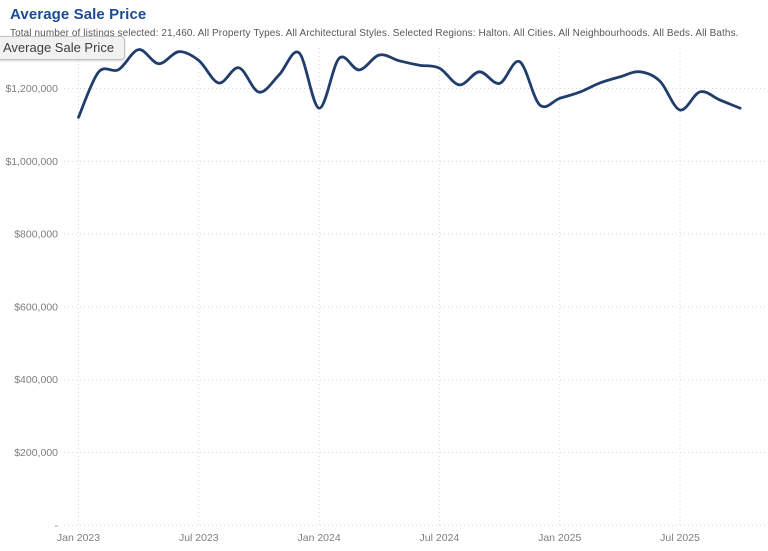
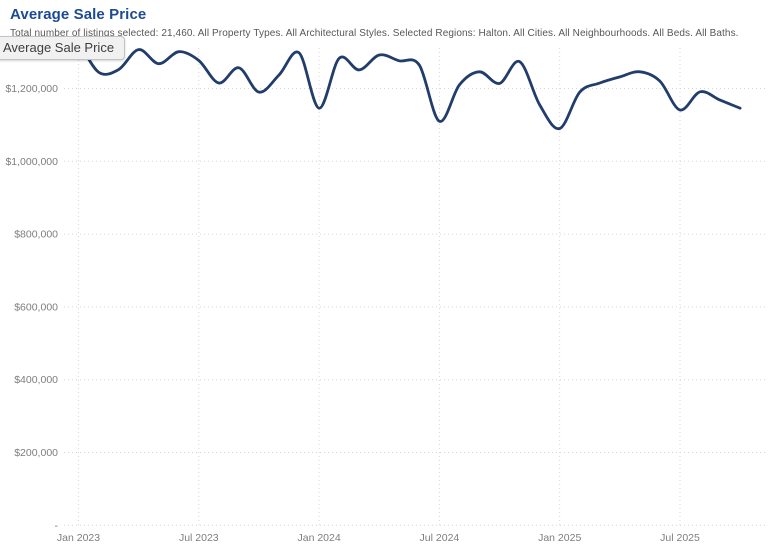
Jan 2023: $1120000 -> $1330000
Jul 2024: $1260000 -> $1110000
Jan 2025: $1170000 -> $1090000
